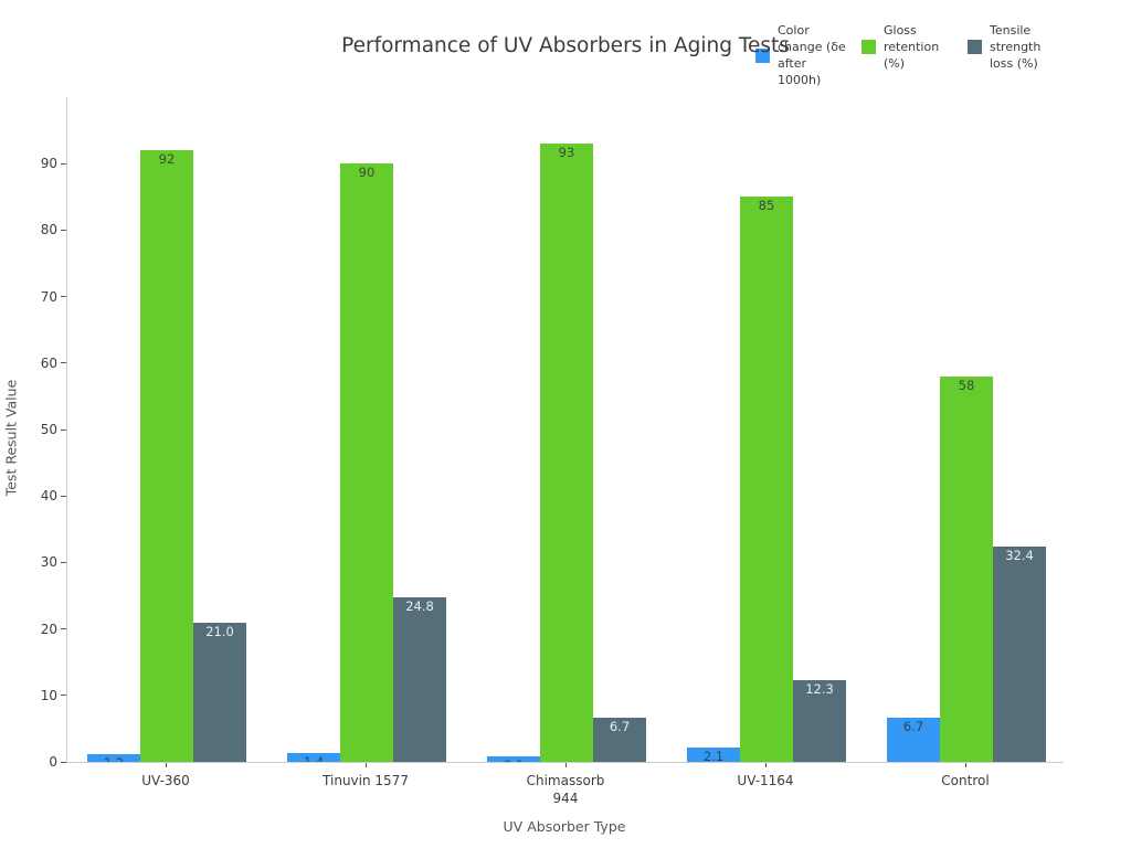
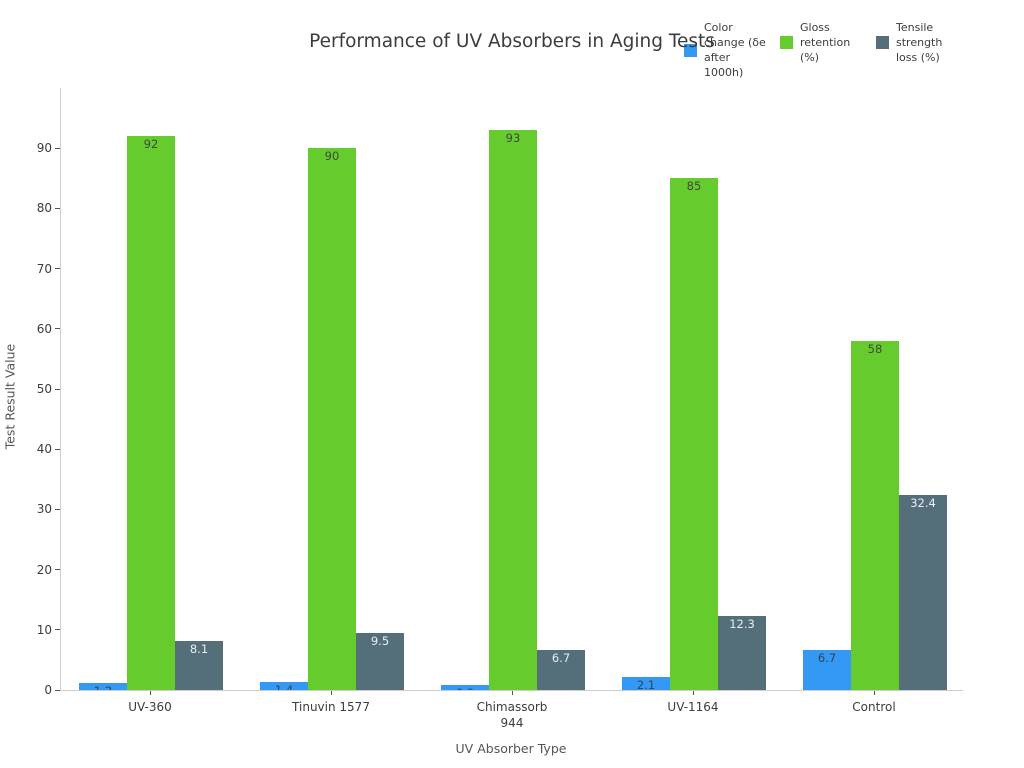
Tensile strength loss (%)/UV-360: 21.0 -> 8.1
Tensile strength loss (%)/Tinuvin 1577: 24.8 -> 9.5
